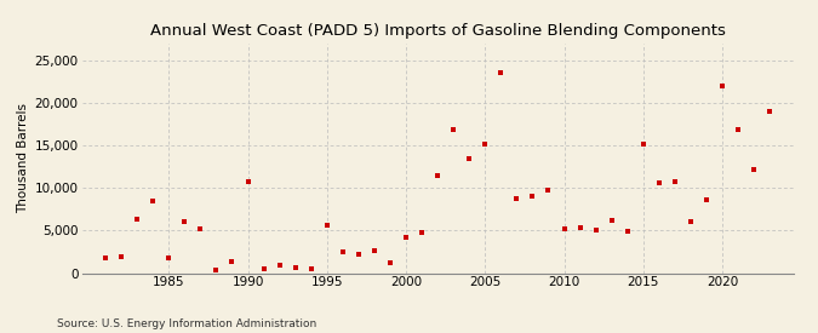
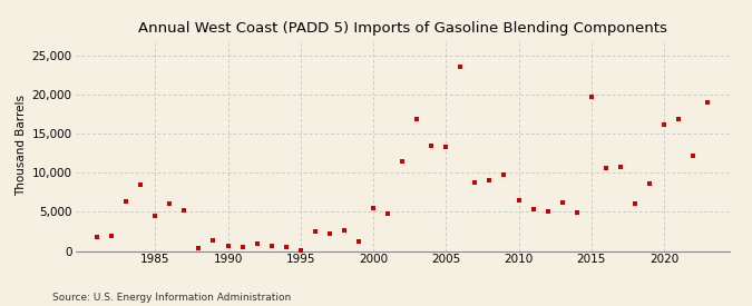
1985: 1,800 -> 4,500
1990: 10,800 -> 700
1995: 5,600 -> 100
2000: 4,200 -> 5,500
2005: 15,200 -> 13,300
2010: 5,200 -> 6,500
2015: 15,200 -> 19,700
2020: 22,000 -> 16,100
